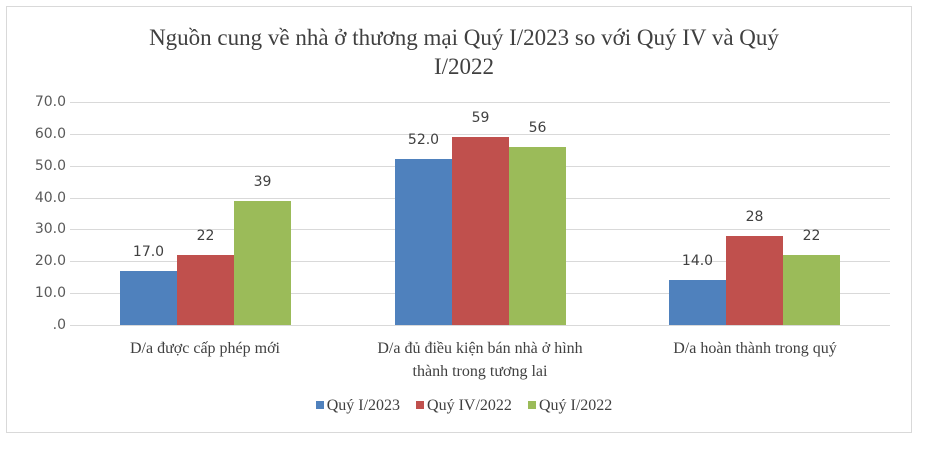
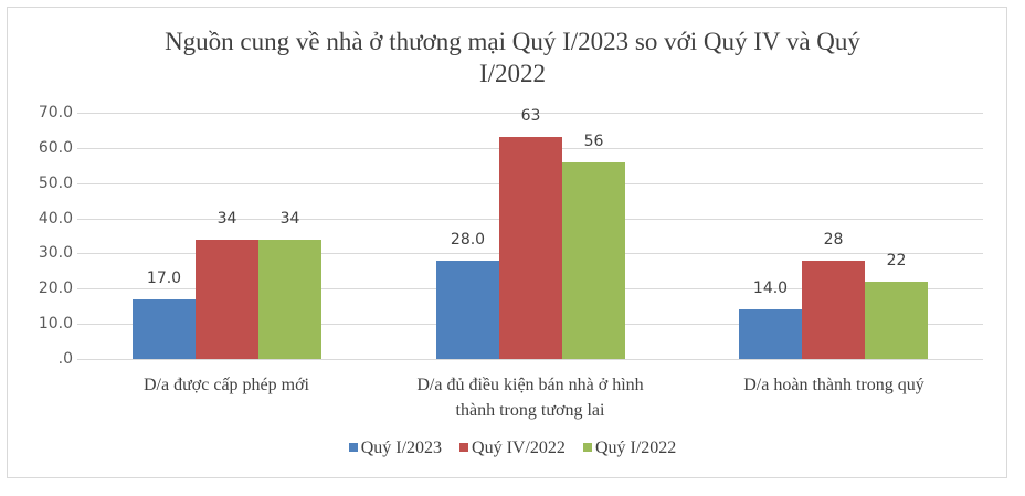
Quý IV/2022/D/a được cấp phép mới: 22 -> 34
Quý I/2022/D/a được cấp phép mới: 39 -> 34
Quý I/2023/D/a đủ điều kiện bán nhà ở hình thành trong tương lai: 52.0 -> 28.0
Quý IV/2022/D/a đủ điều kiện bán nhà ở hình thành trong tương lai: 59 -> 63
